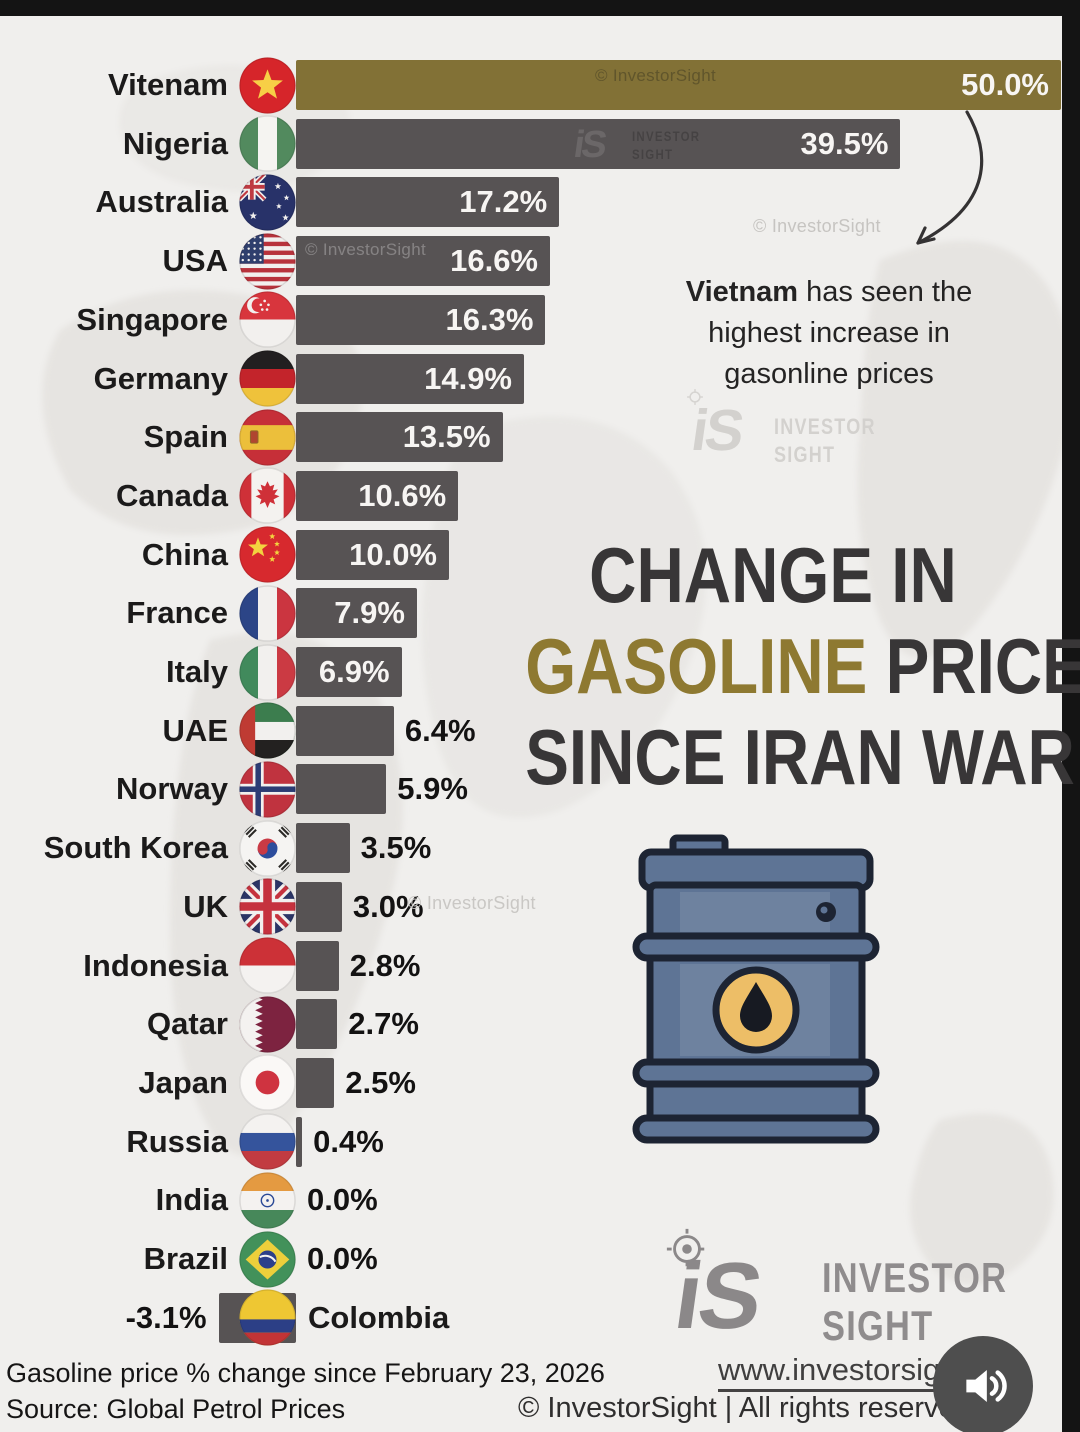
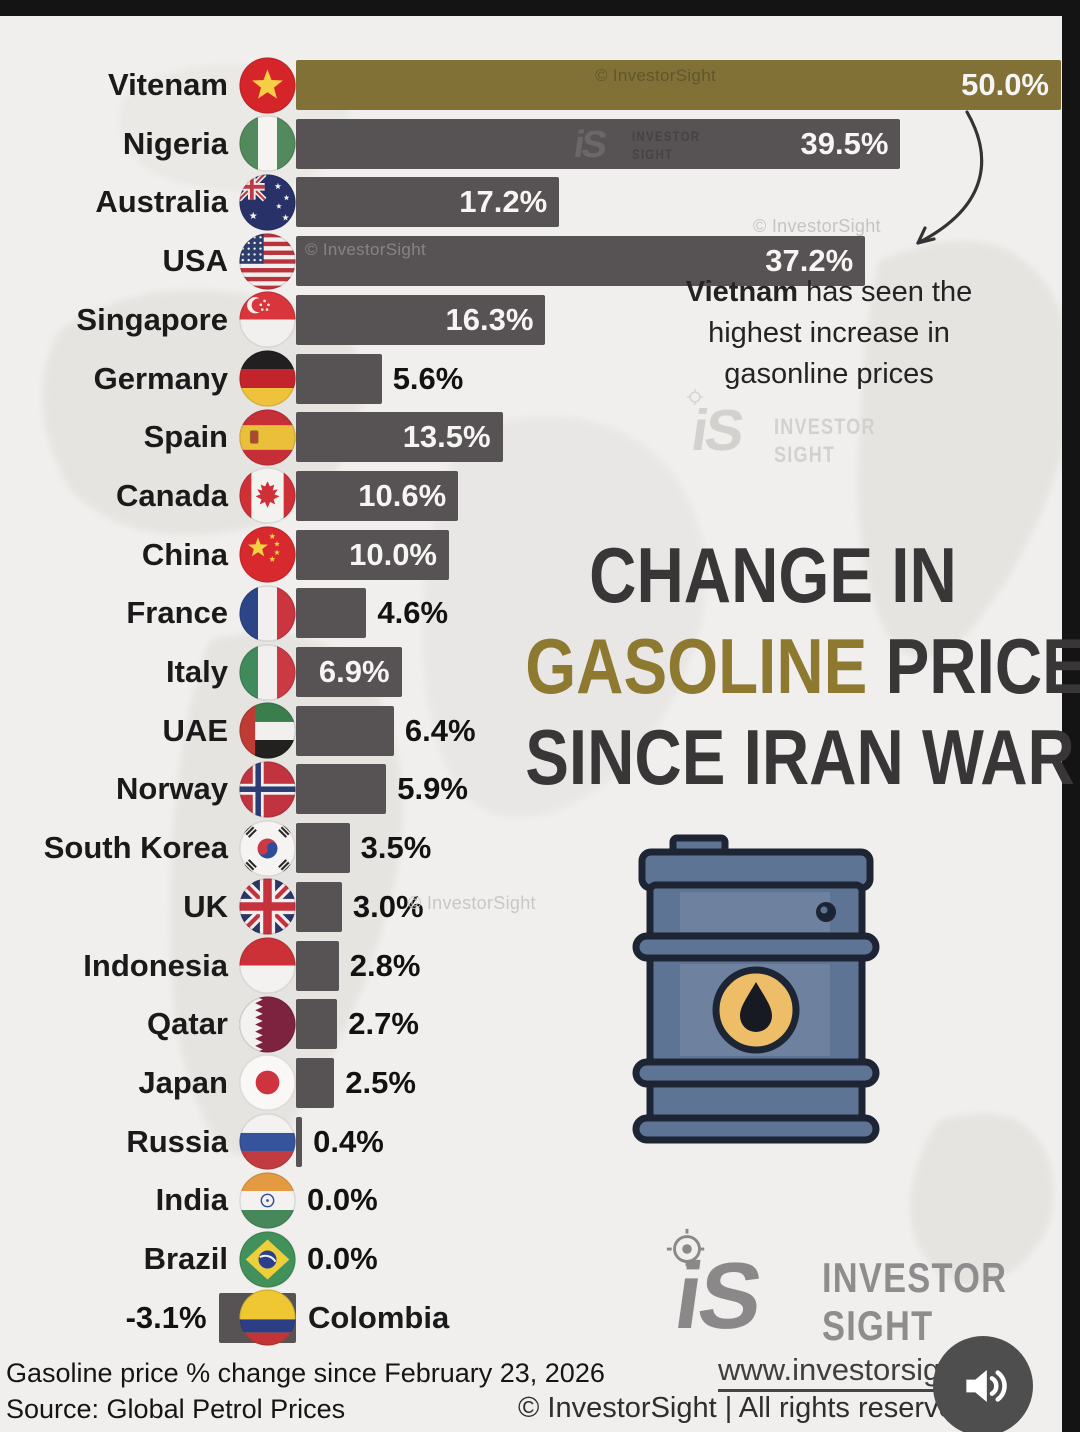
USA: 16.6% -> 37.2%
Germany: 14.9% -> 5.6%
France: 7.9% -> 4.6%
